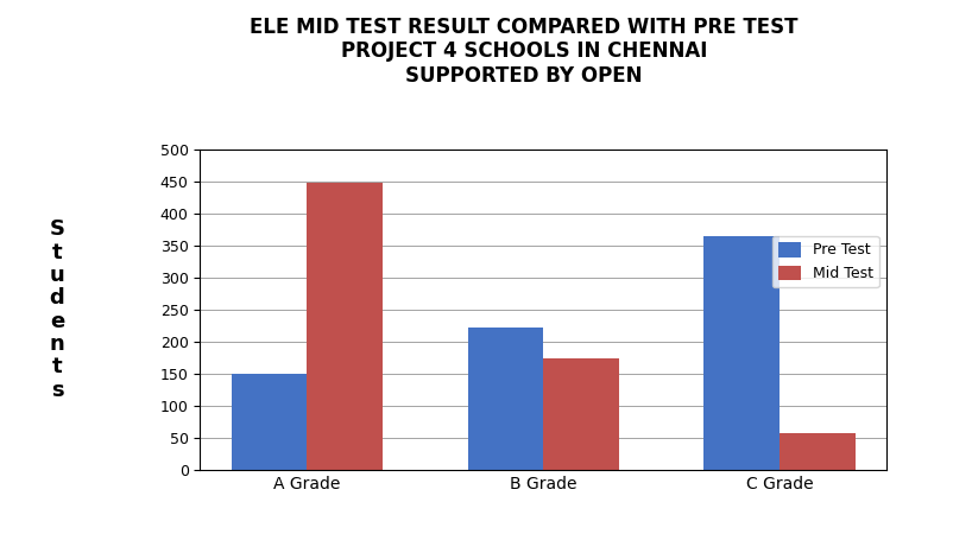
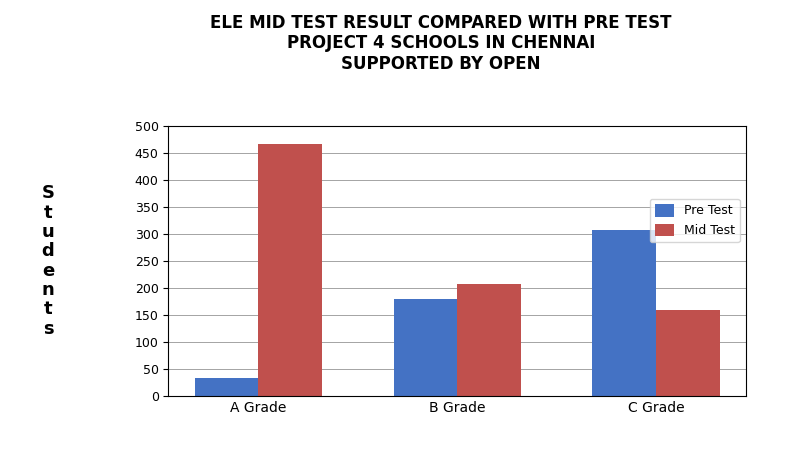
Pre Test/A Grade: 150 -> 34
Mid Test/A Grade: 448 -> 466
Pre Test/B Grade: 222 -> 180
Mid Test/B Grade: 175 -> 208
Pre Test/C Grade: 365 -> 308
Mid Test/C Grade: 58 -> 160
